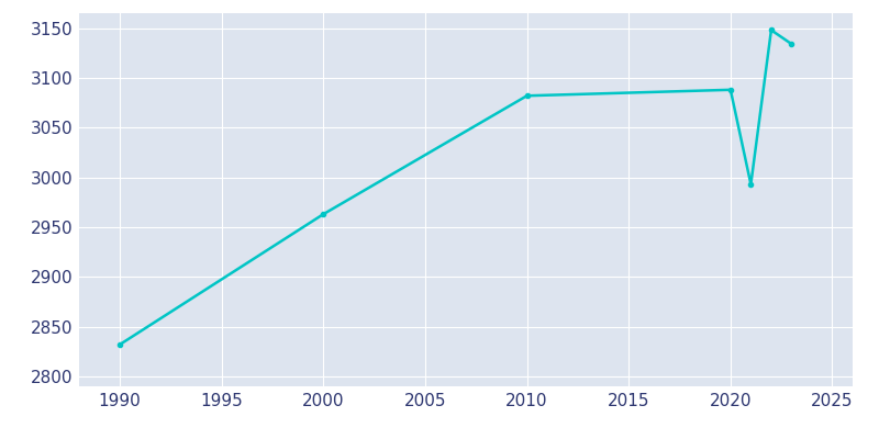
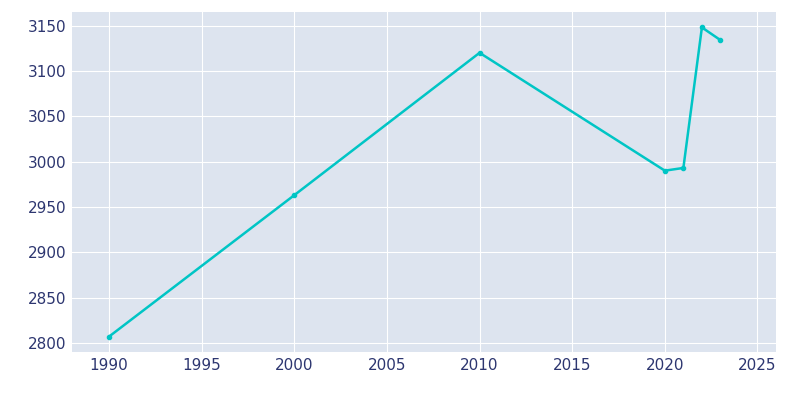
1990: 2832 -> 2807
2010: 3082 -> 3120
2020: 3088 -> 2990
